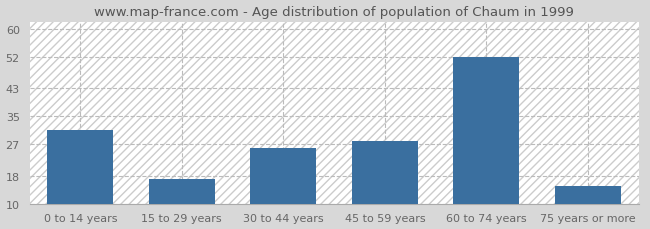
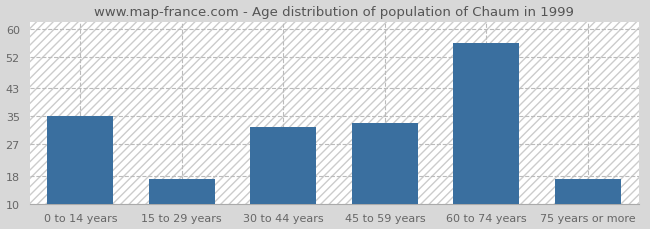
0 to 14 years: 31 -> 35
30 to 44 years: 26 -> 32
45 to 59 years: 28 -> 33
60 to 74 years: 52 -> 56
75 years or more: 15 -> 17
